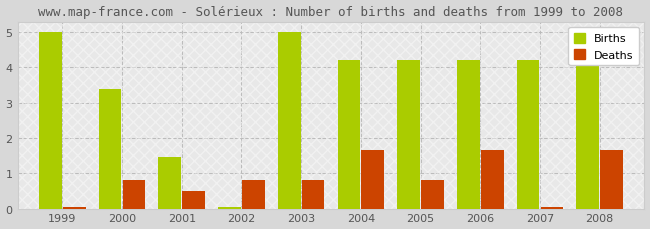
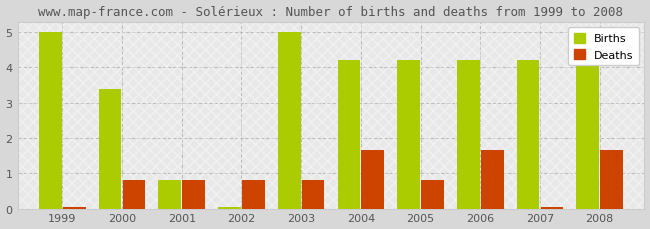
Births/2001: 1.45 -> 0.80
Deaths/2001: 0.50 -> 0.80
